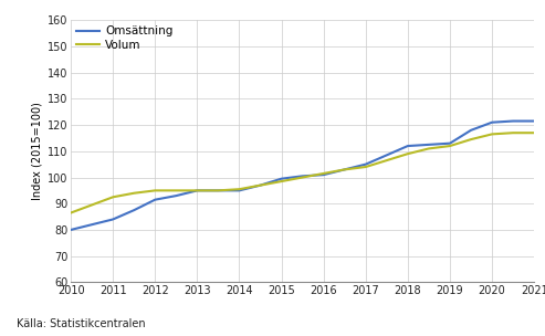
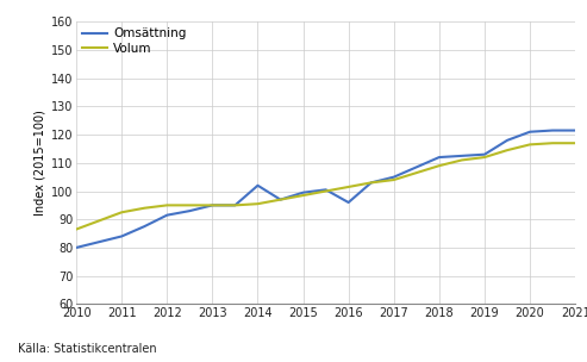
Omsättning/2014: 95.0 -> 102.0
Omsättning/2016: 101.0 -> 96.0
